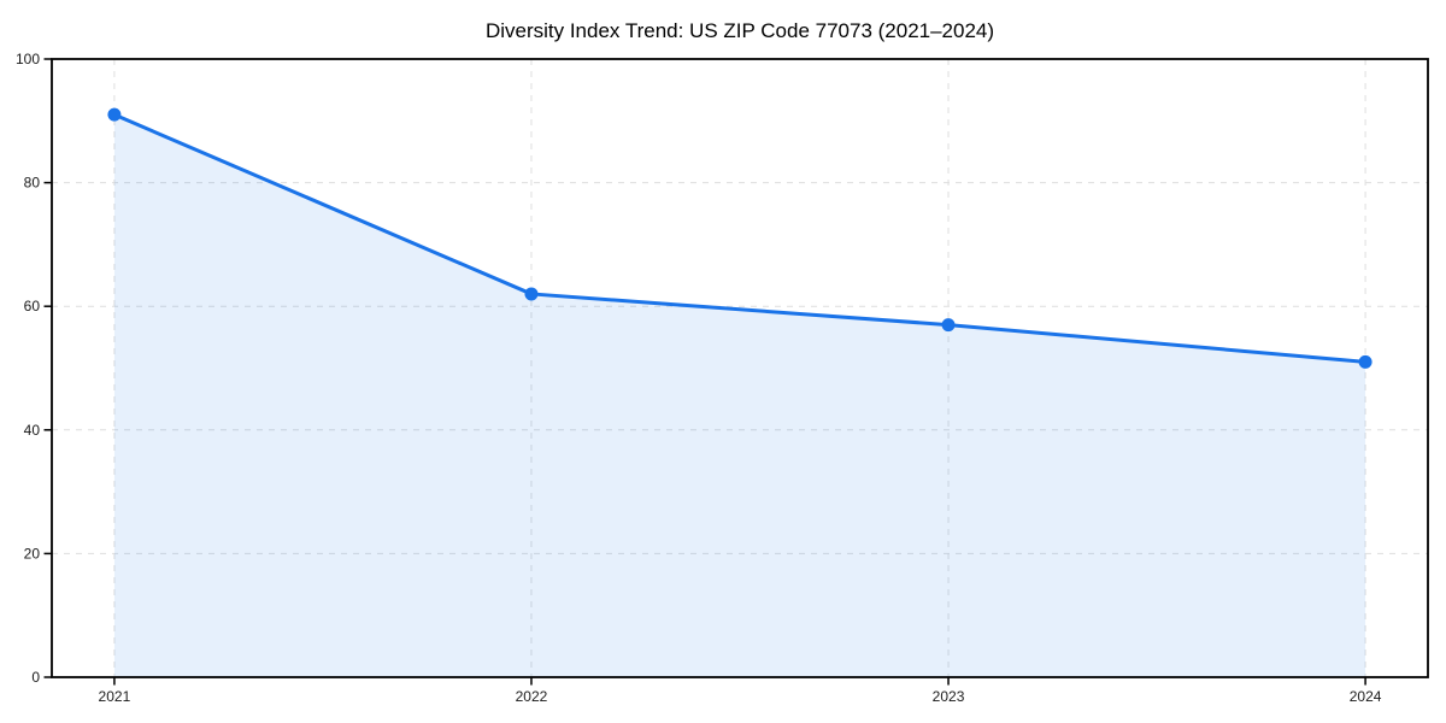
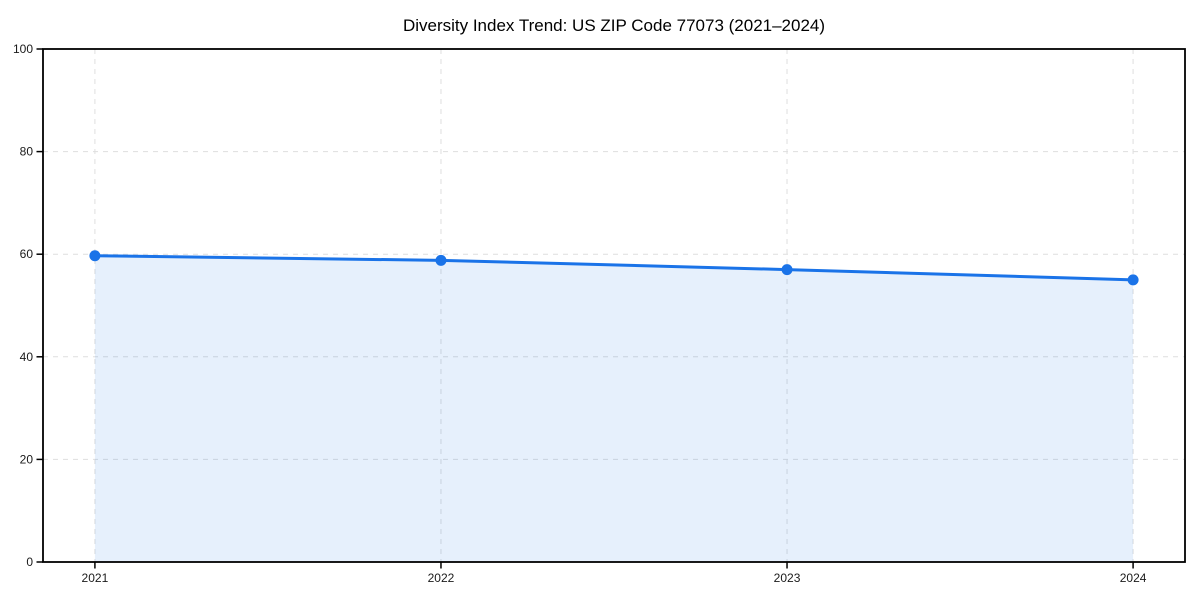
2021: 91 -> 60
2022: 62 -> 59
2024: 51 -> 55
